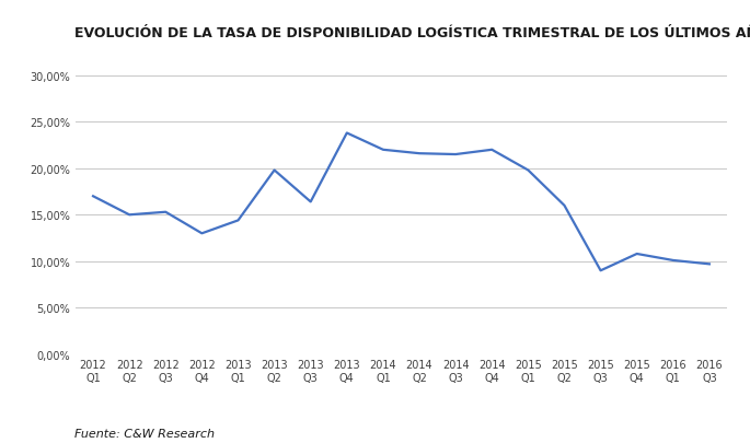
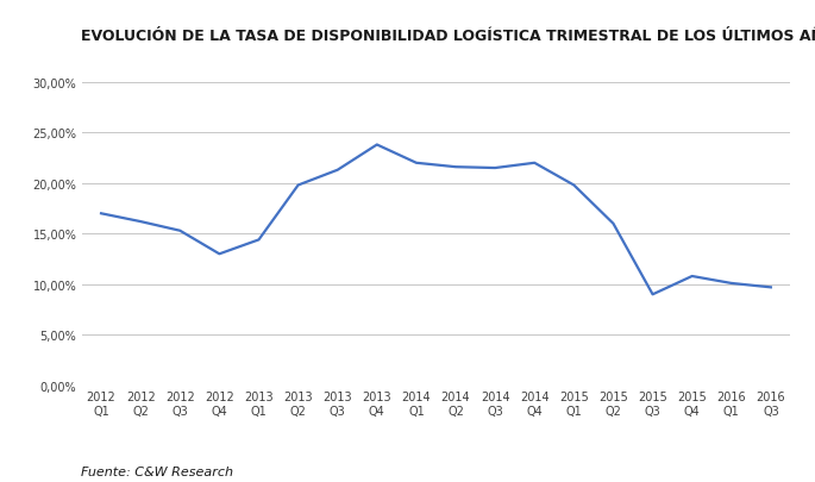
2012 Q2: 15,0% -> 16,2%
2013 Q3: 16,4% -> 21,3%
